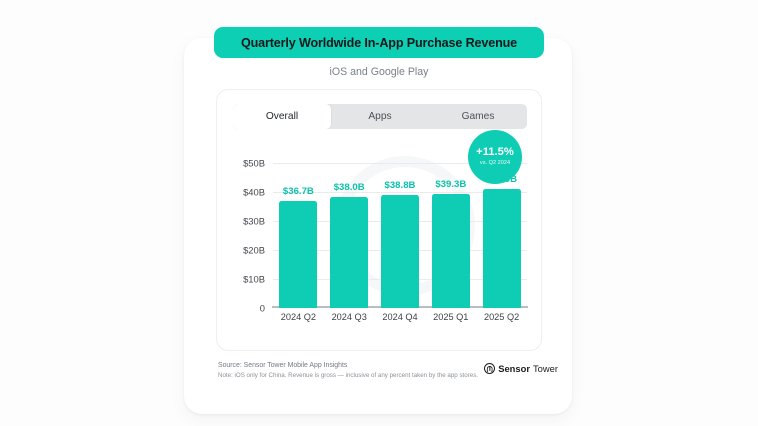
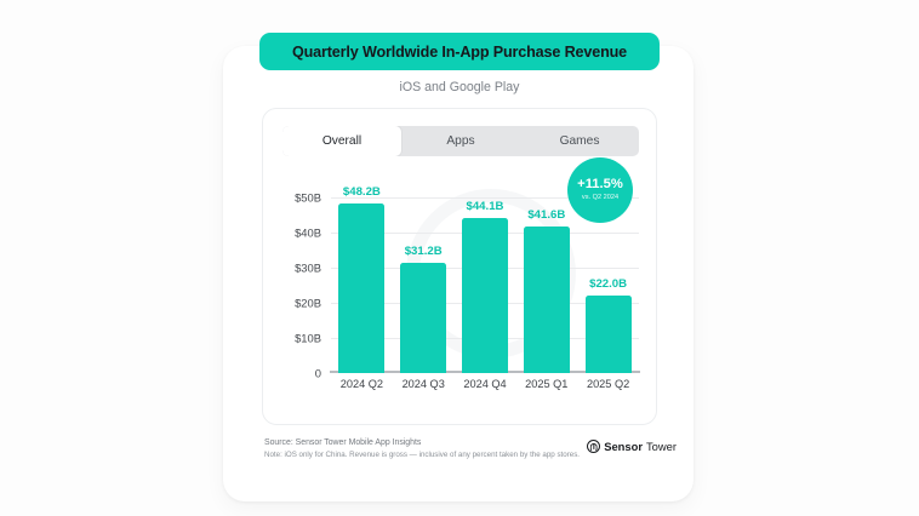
2024 Q2: $36.7B -> $48.2B
2024 Q3: $38.0B -> $31.2B
2024 Q4: $38.8B -> $44.1B
2025 Q1: $39.3B -> $41.6B
2025 Q2: $40.9B -> $22.0B
